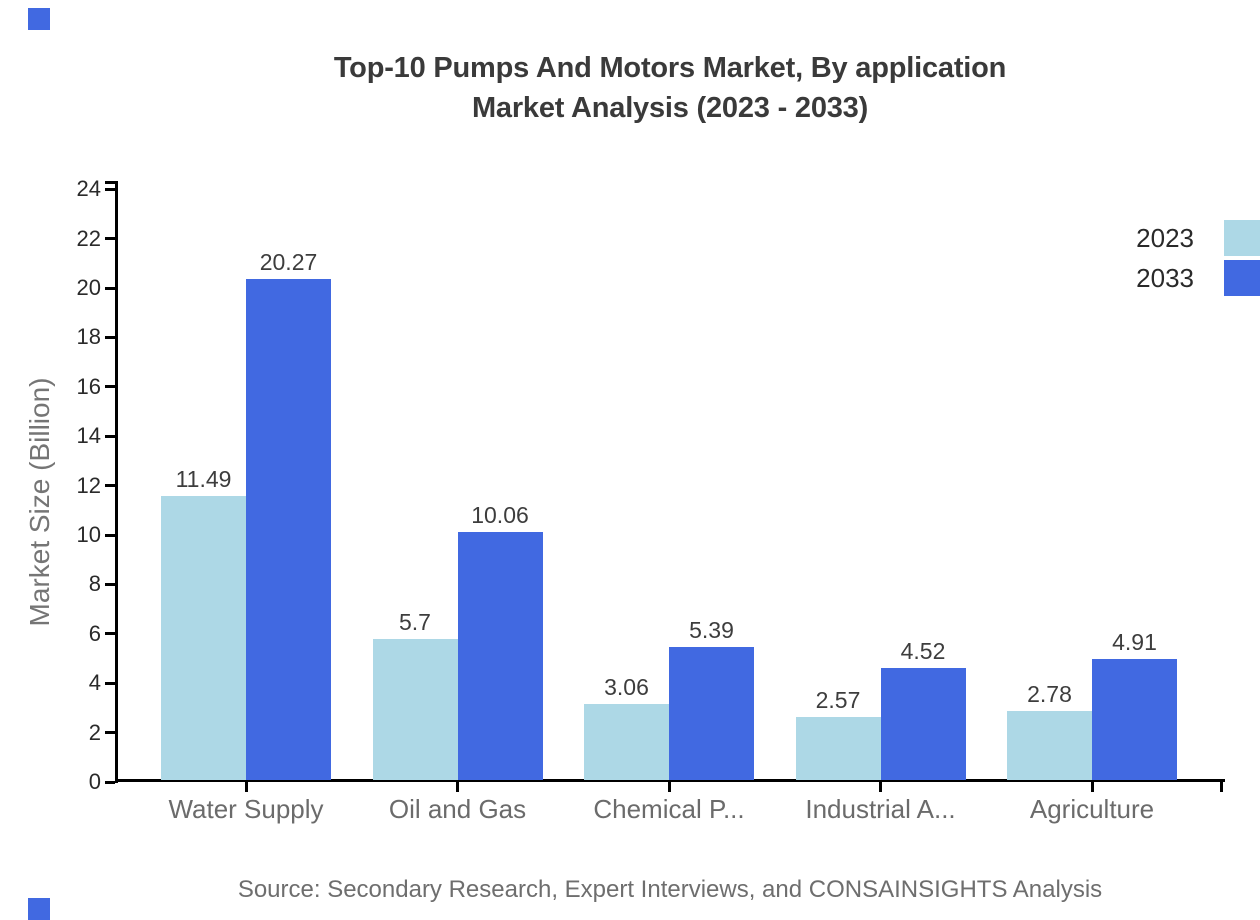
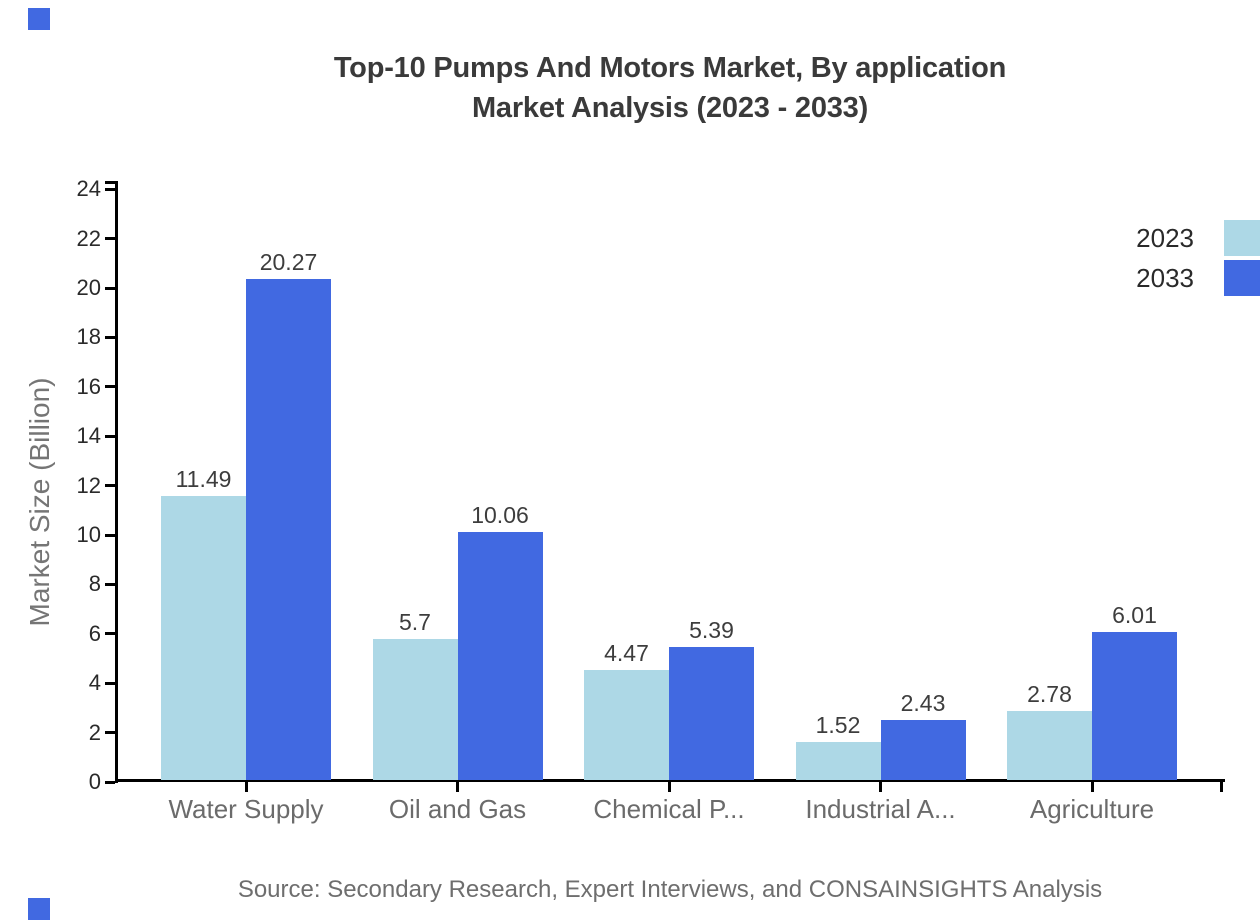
2023/Chemical P...: 3.06 -> 4.47
2023/Industrial A...: 2.57 -> 1.52
2033/Industrial A...: 4.52 -> 2.43
2033/Agriculture: 4.91 -> 6.01
